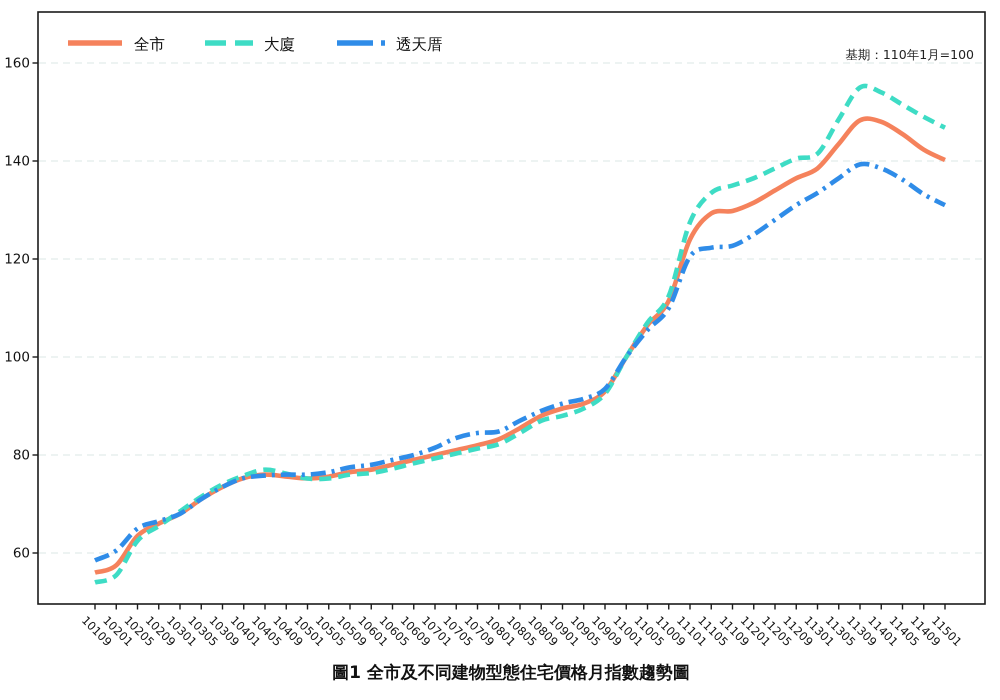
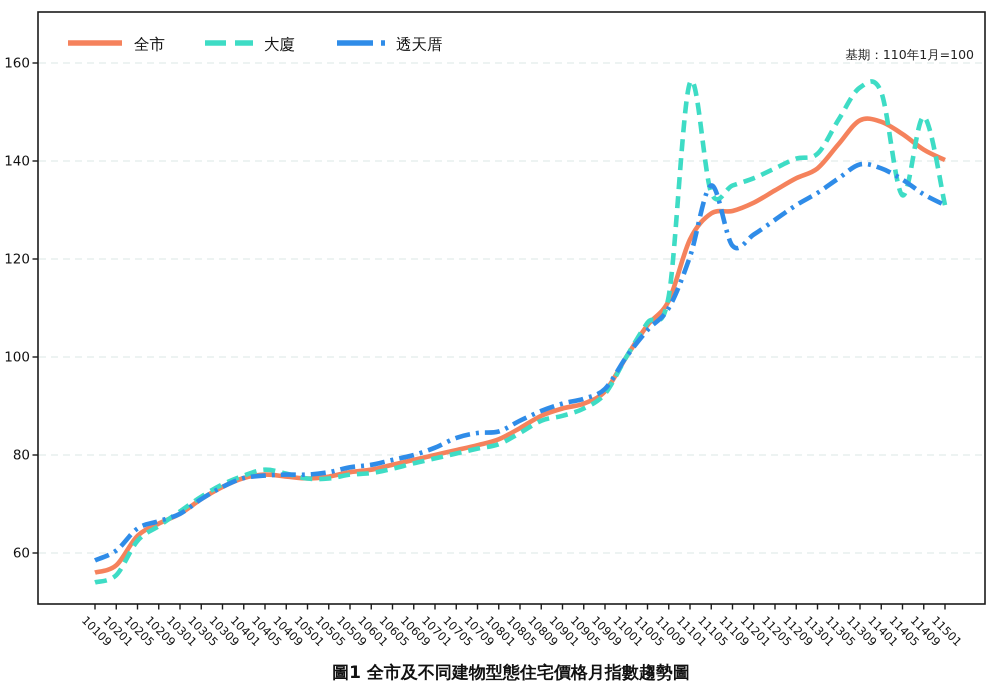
大廈/11101: 128 -> 156
透天厝/11105: 122 -> 135
大廈/11405: 152 -> 133
大廈/11501: 147 -> 131
